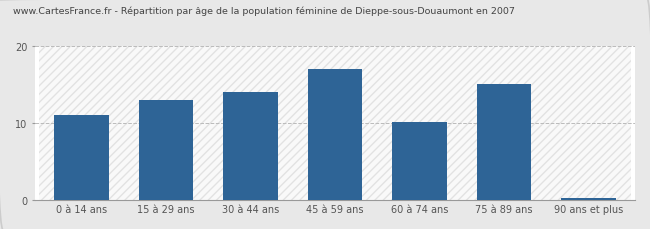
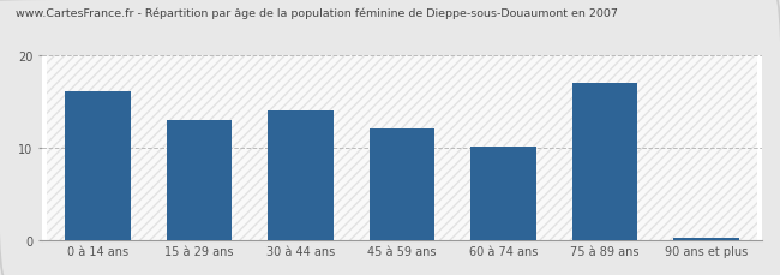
0 à 14 ans: 11.0 -> 16.0
45 à 59 ans: 17.0 -> 12.0
75 à 89 ans: 15.0 -> 17.0
